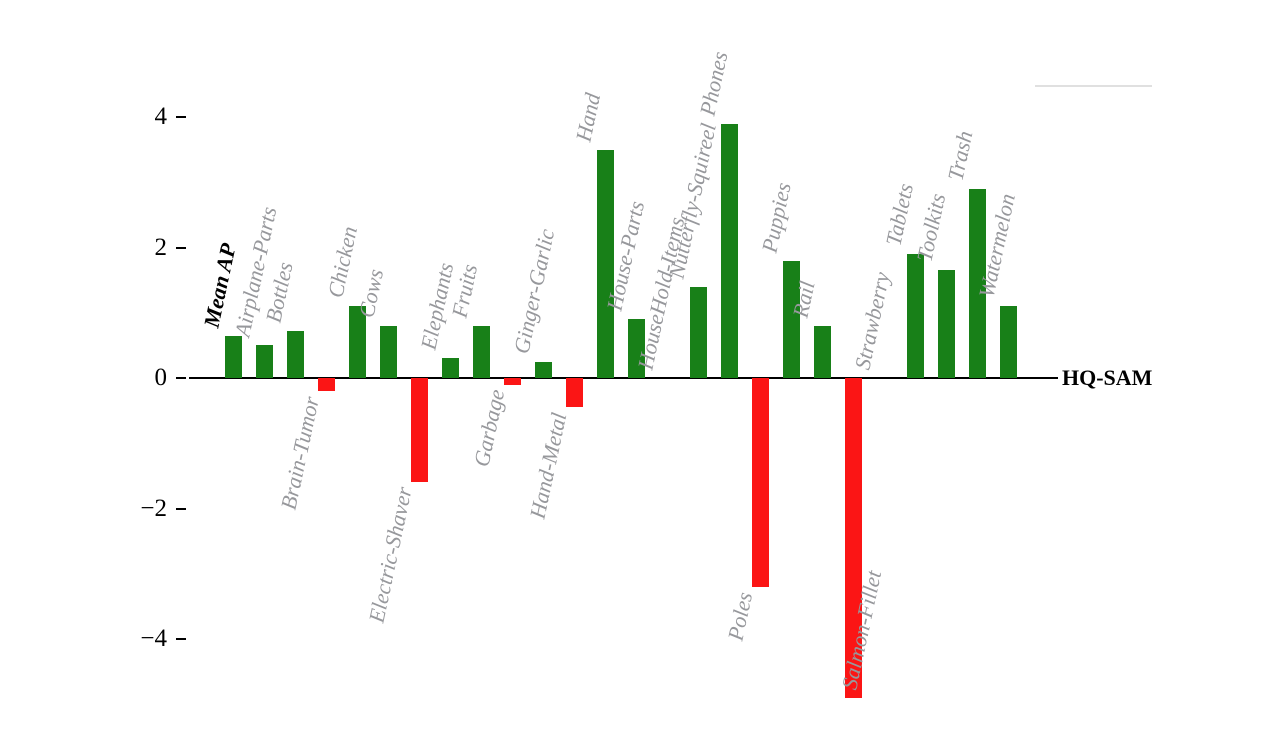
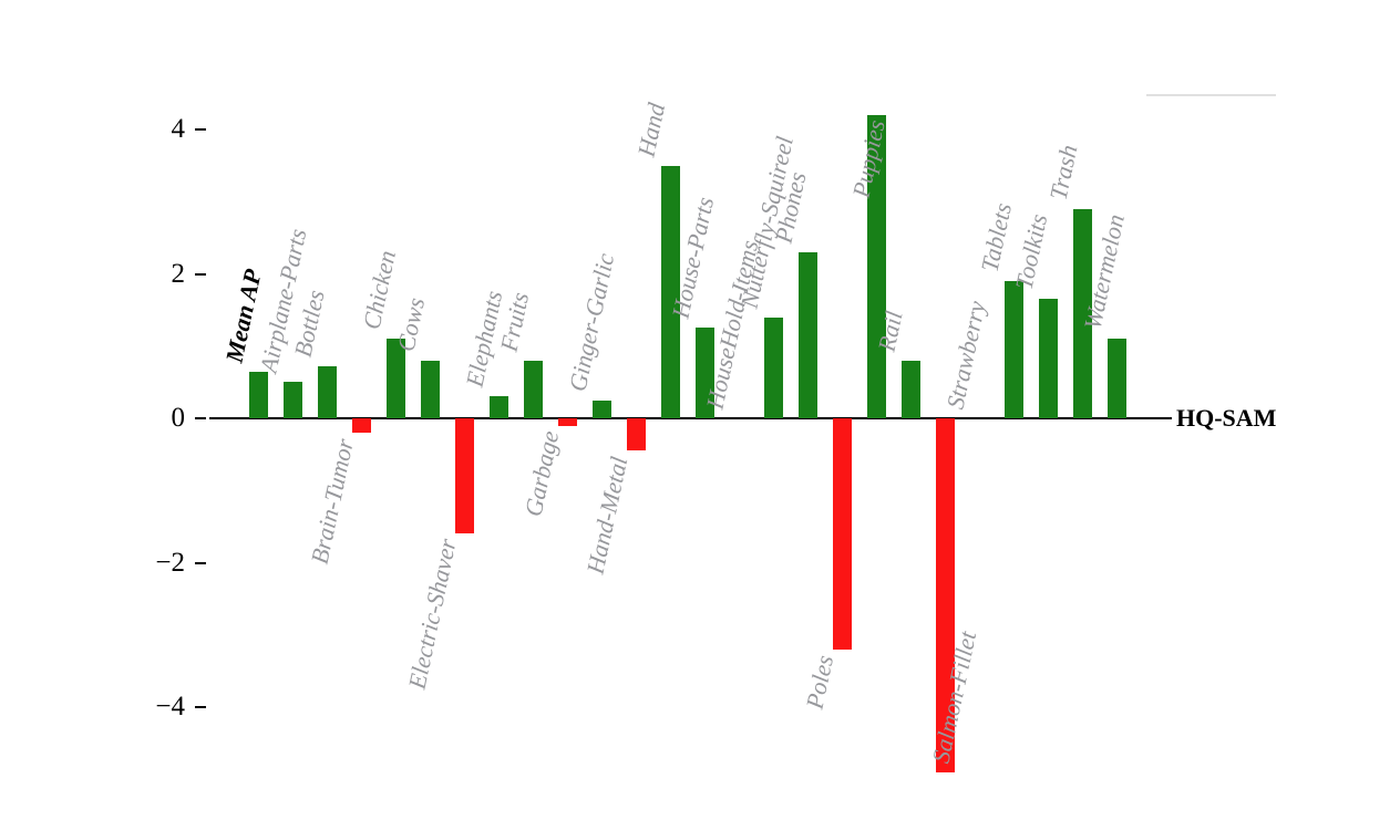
House-Parts: 0.9 -> 1.2
Phones: 3.9 -> 2.3
Puppies: 1.8 -> 4.2
